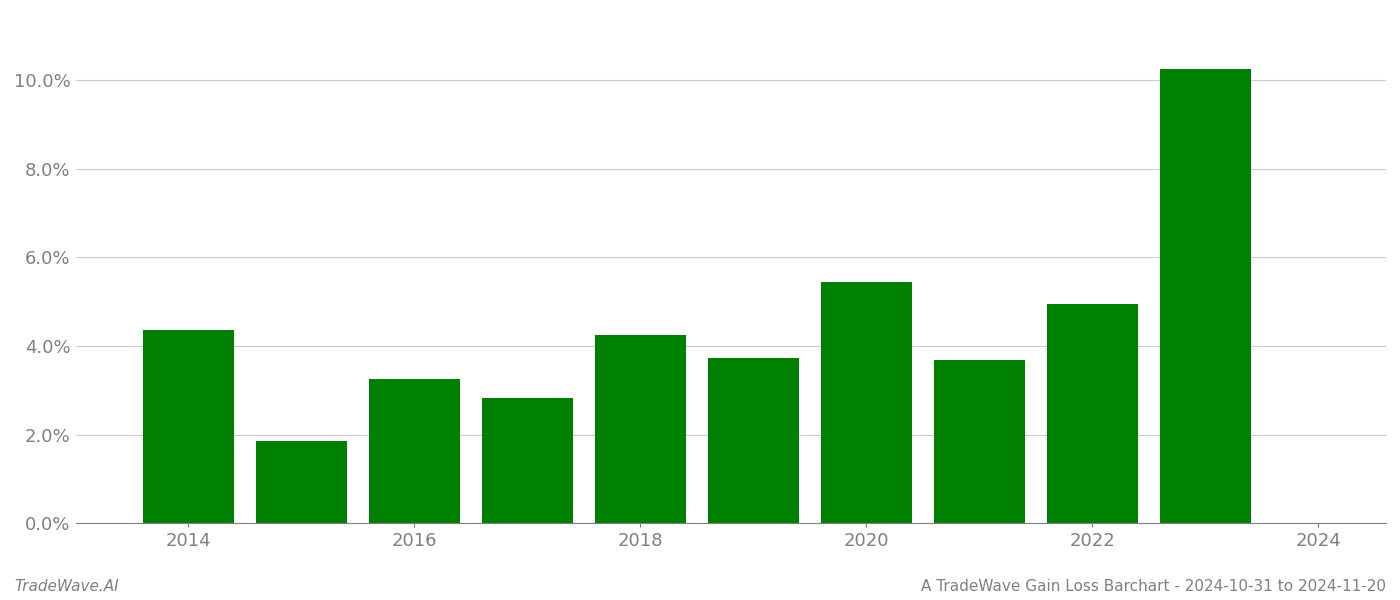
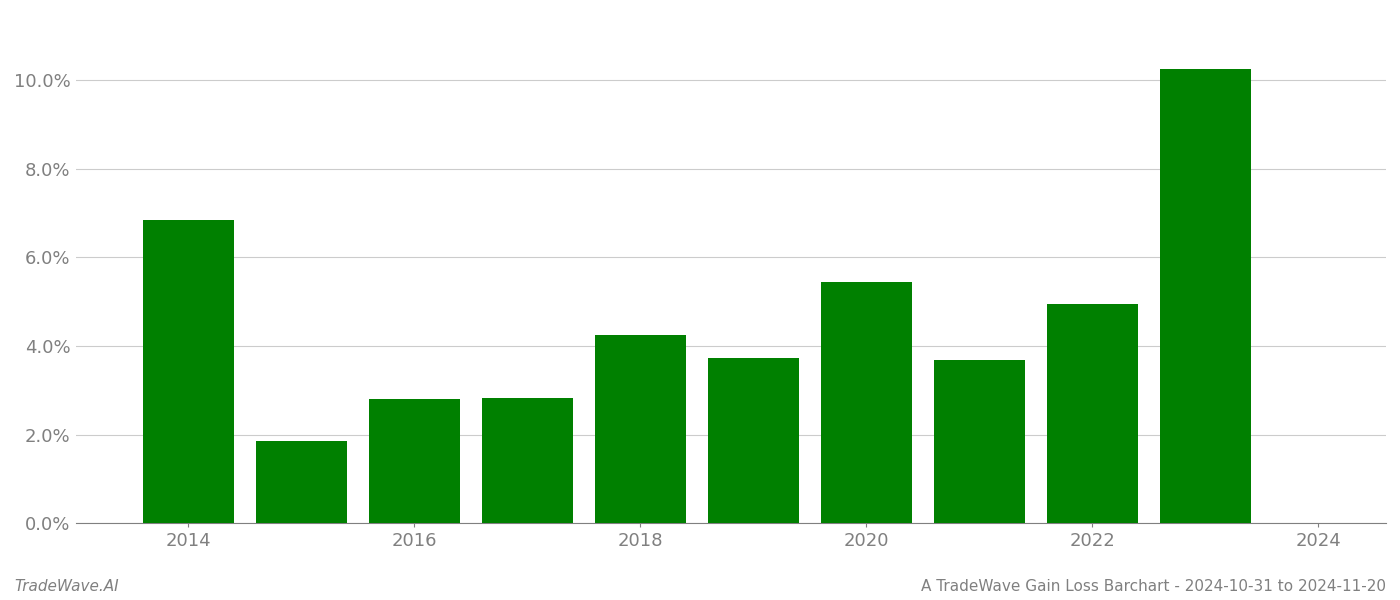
2014: 4.35% -> 6.85%
2016: 3.25% -> 2.80%
